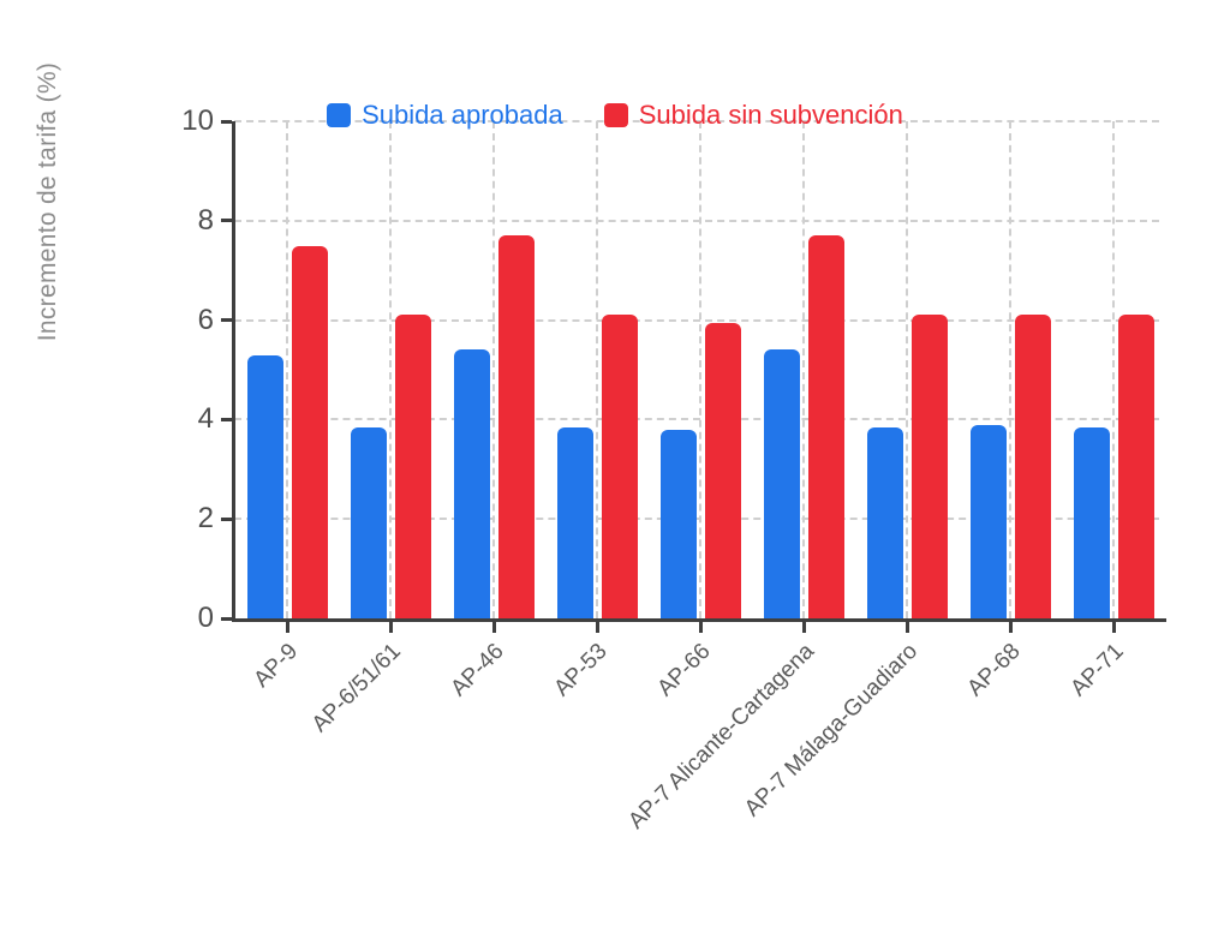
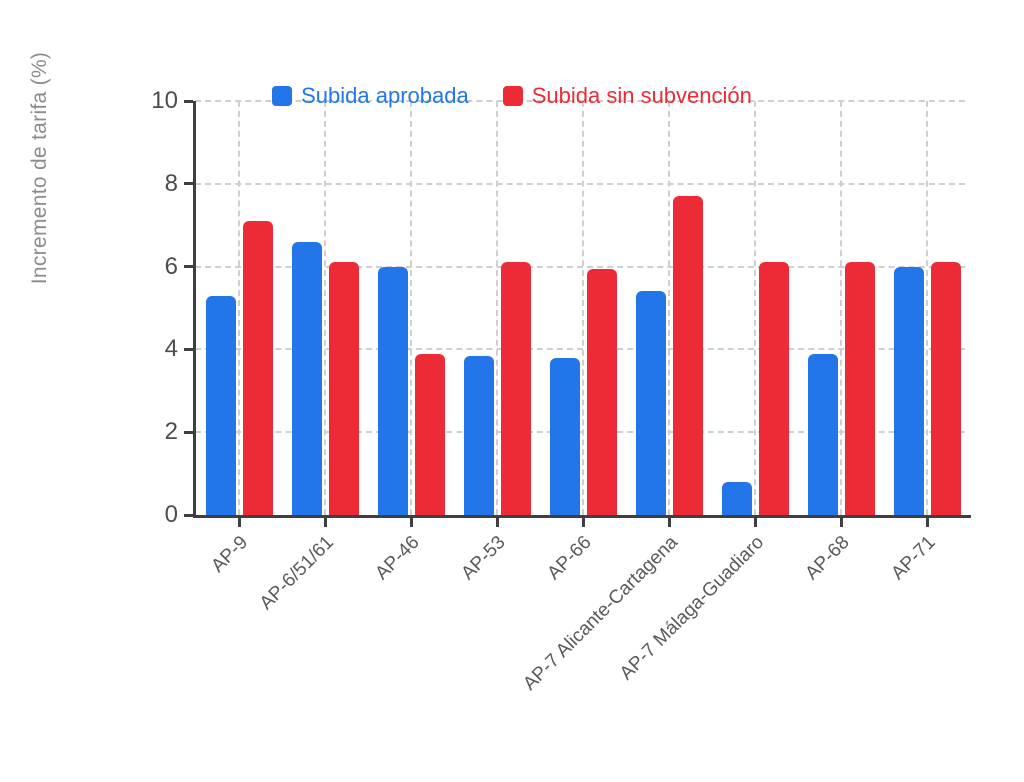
Subida sin subvención/AP-9: 7.5 -> 7.1
Subida aprobada/AP-6/51/61: 3.9 -> 6.6
Subida aprobada/AP-46: 5.4 -> 6.0
Subida sin subvención/AP-46: 7.7 -> 3.9
Subida aprobada/AP-7 Málaga-Guadiaro: 3.9 -> 0.8
Subida aprobada/AP-71: 3.9 -> 6.0
